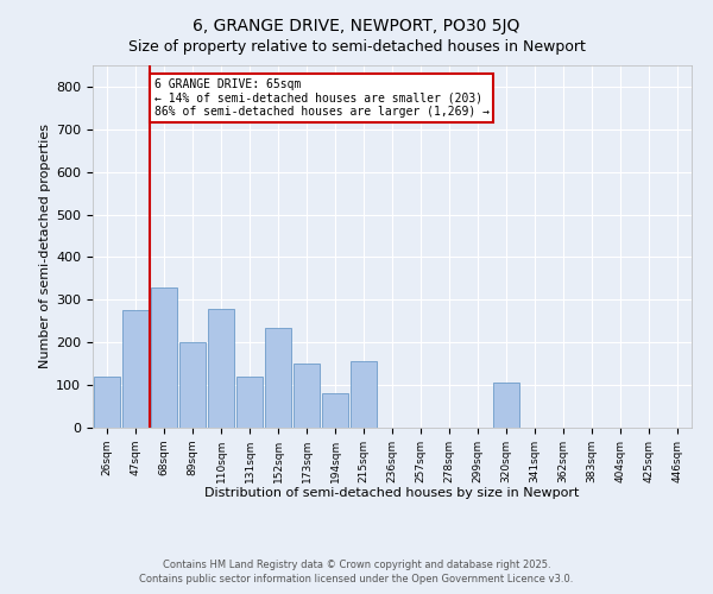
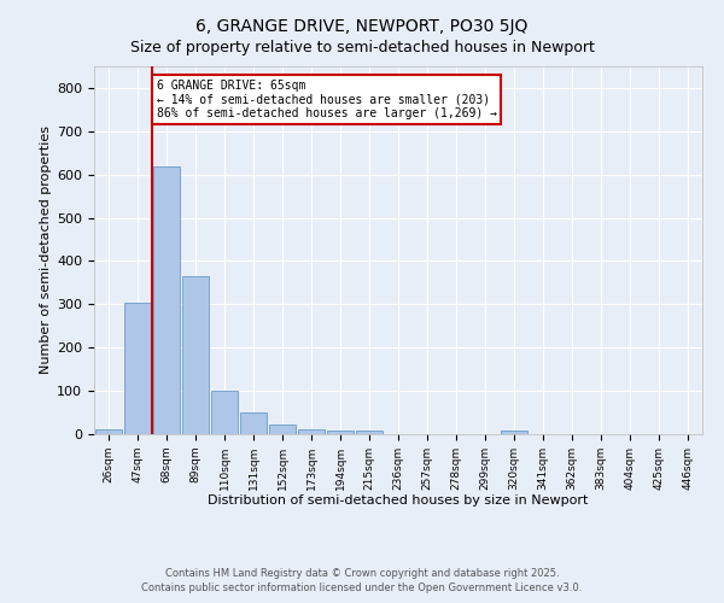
26sqm: 120 -> 12
47sqm: 275 -> 303
68sqm: 330 -> 620
89sqm: 200 -> 365
110sqm: 280 -> 100
131sqm: 120 -> 50
152sqm: 235 -> 22
173sqm: 150 -> 10
194sqm: 80 -> 8
215sqm: 155 -> 8
320sqm: 105 -> 8
